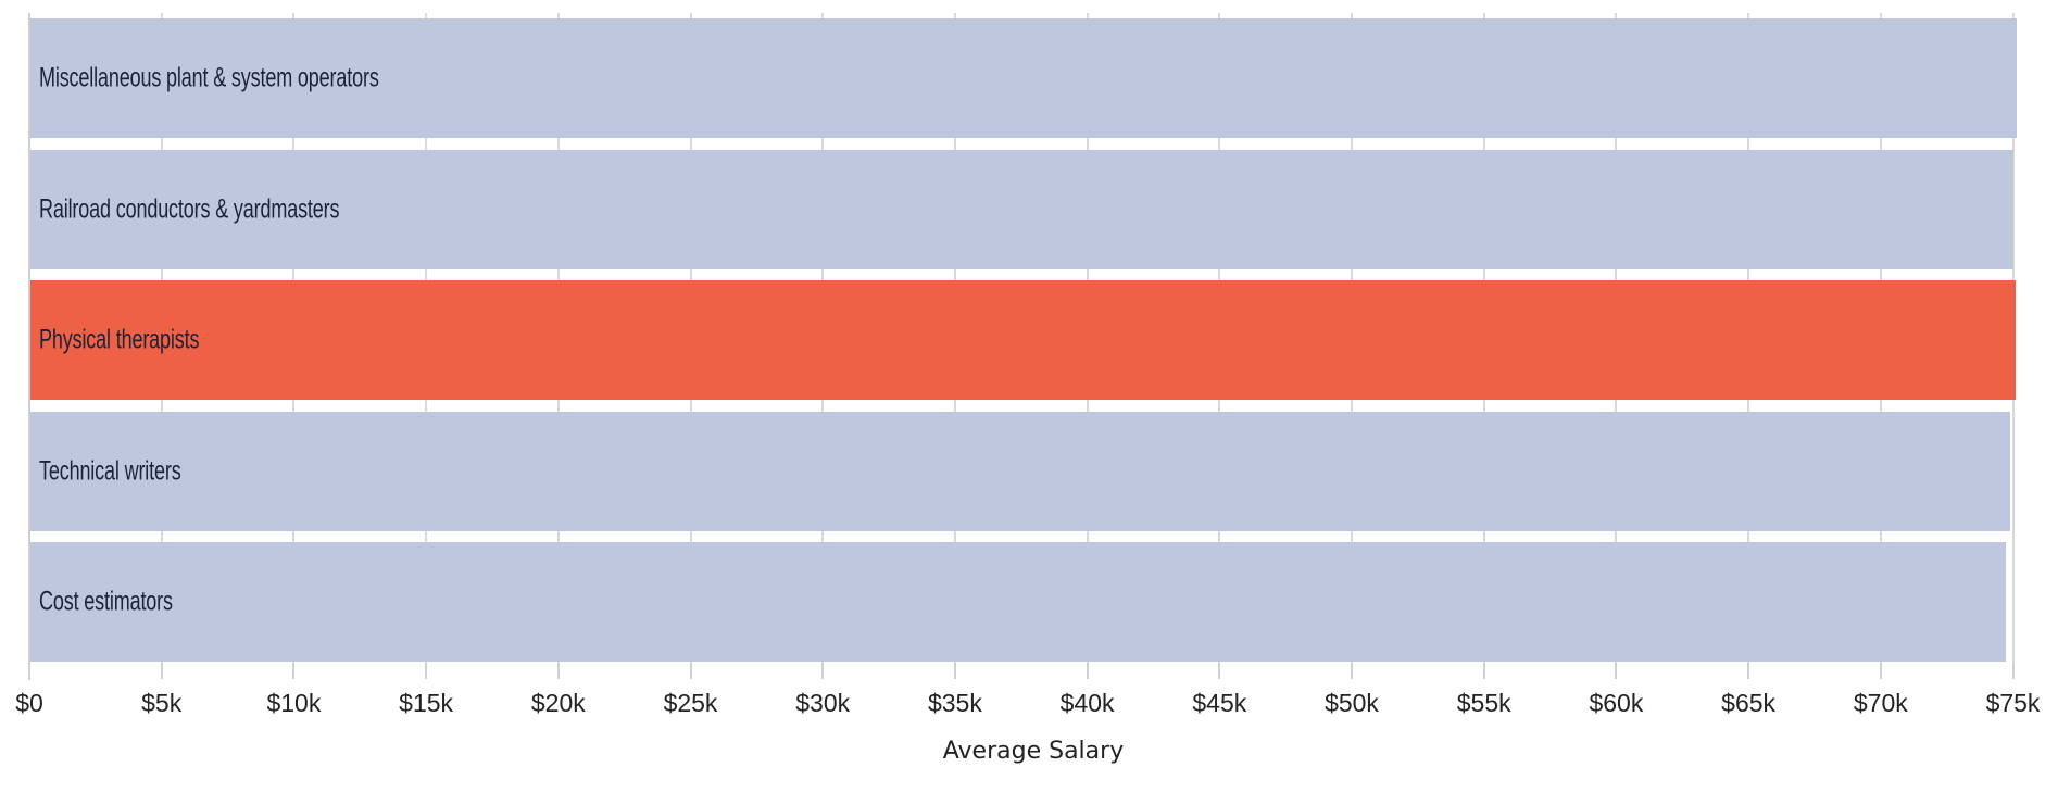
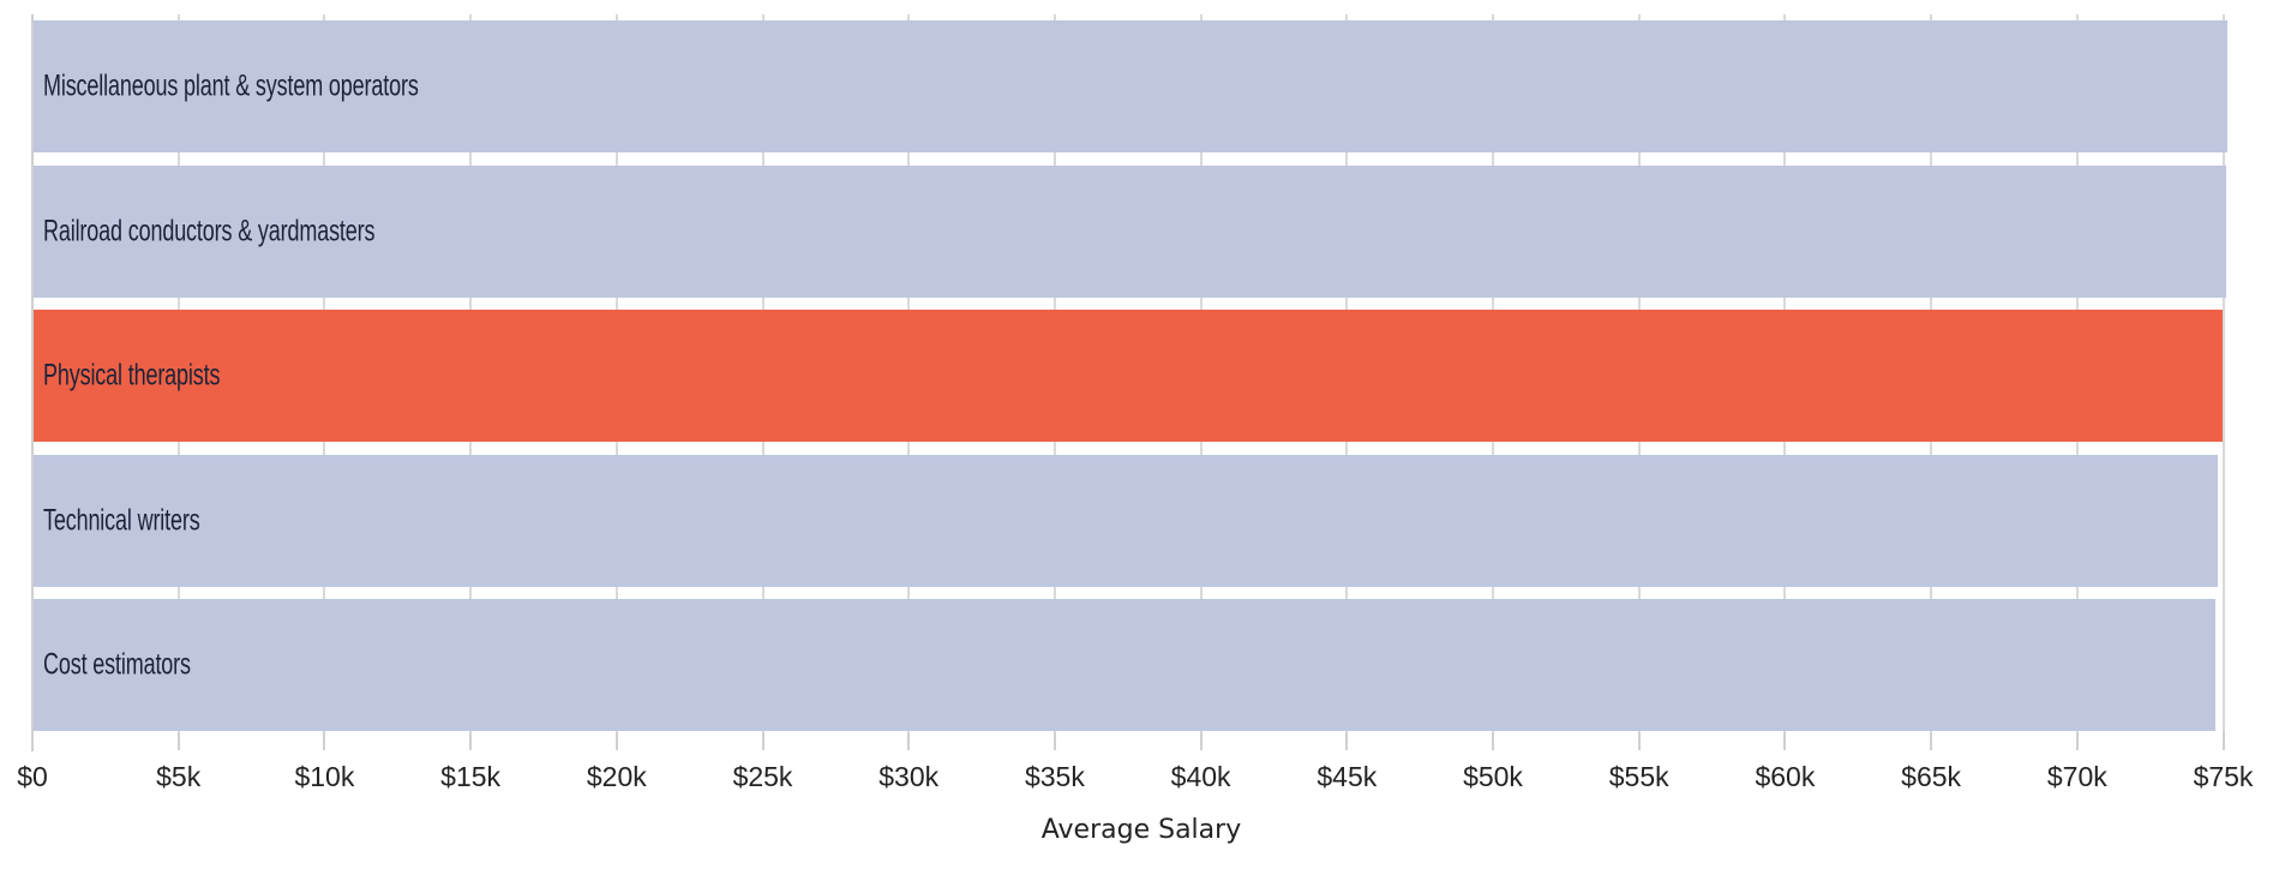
Railroad conductors & yardmasters: $75.0k -> $75.1k
Physical therapists: $75.1k -> $75.0k
Technical writers: $74.9k -> $74.8k
